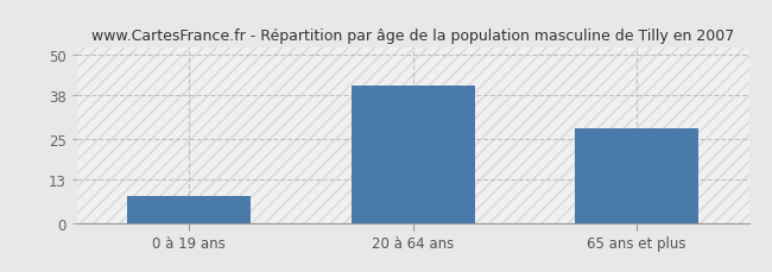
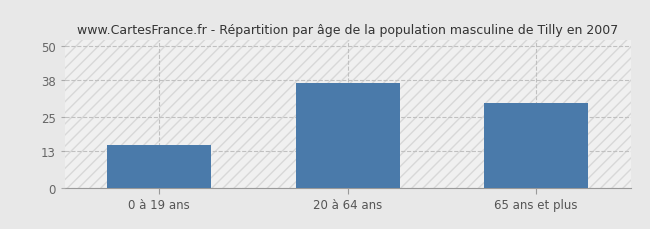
0 à 19 ans: 8 -> 15
20 à 64 ans: 41 -> 37
65 ans et plus: 28 -> 30
